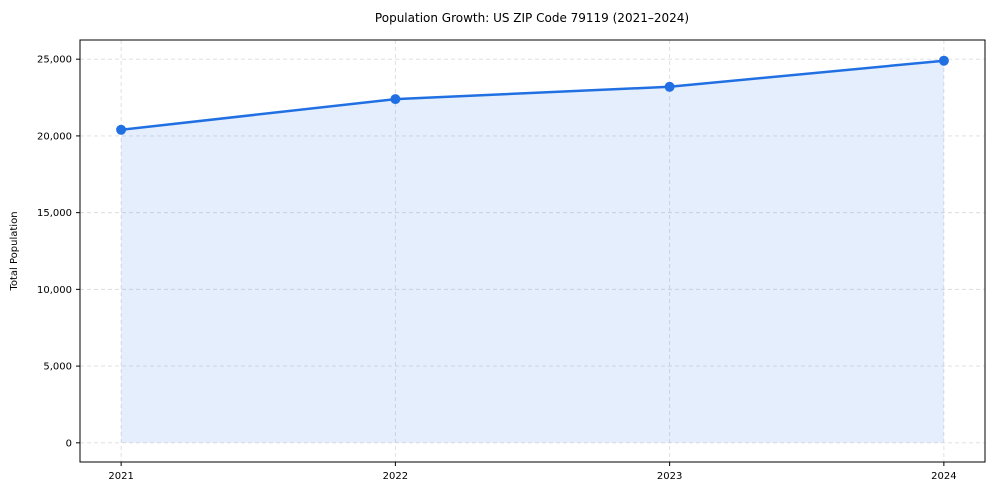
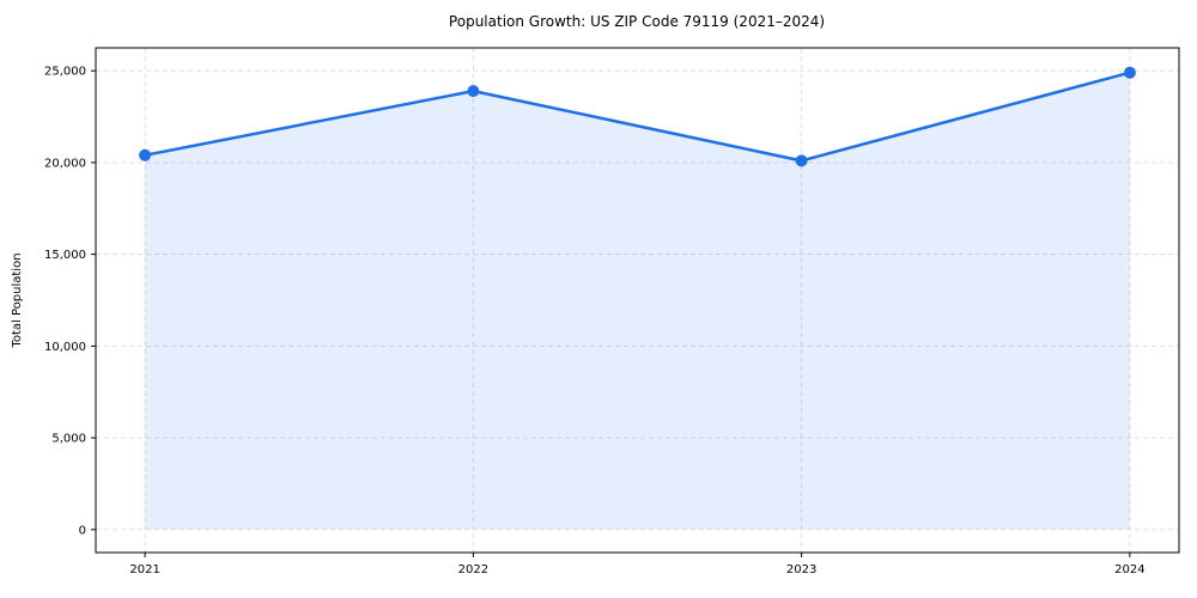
2022: 22400 -> 23900
2023: 23200 -> 20100
